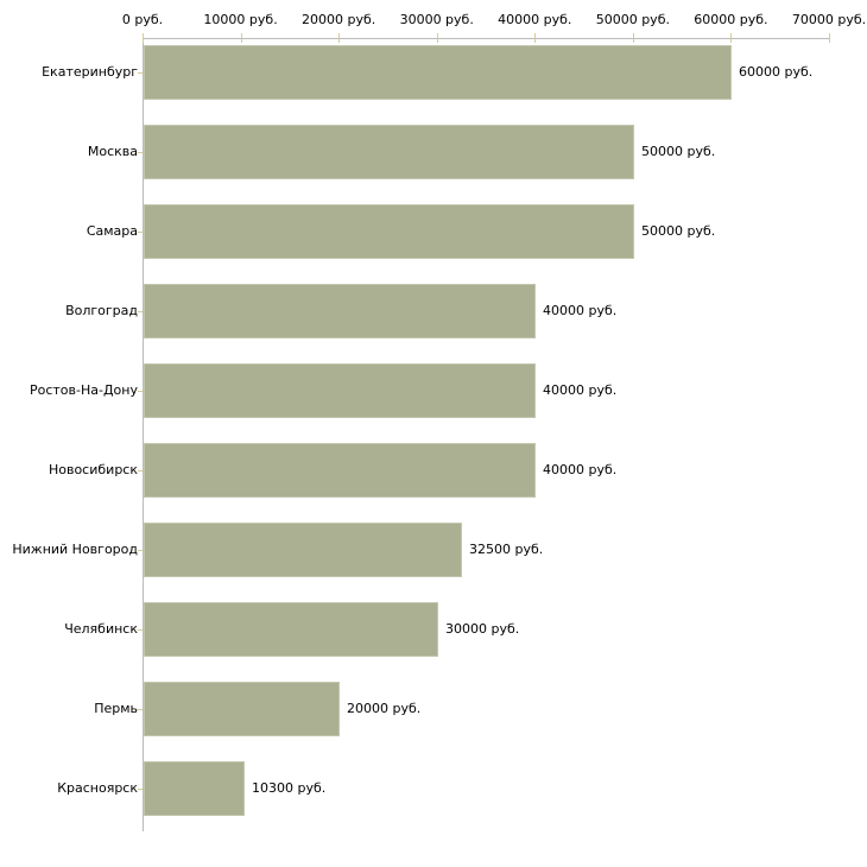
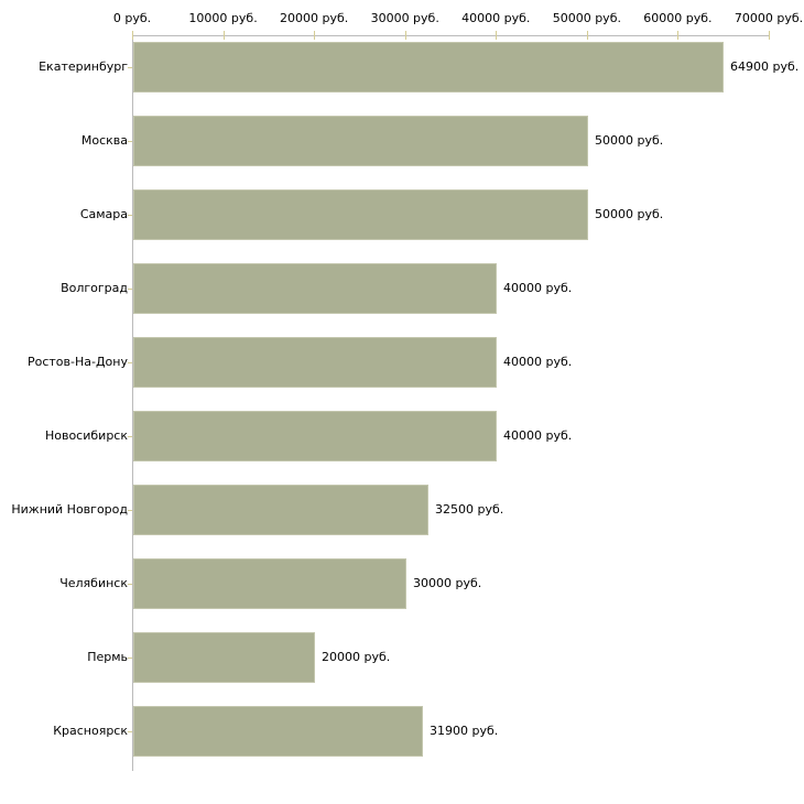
Екатеринбург: 60000 -> 64900
Красноярск: 10300 -> 31900
